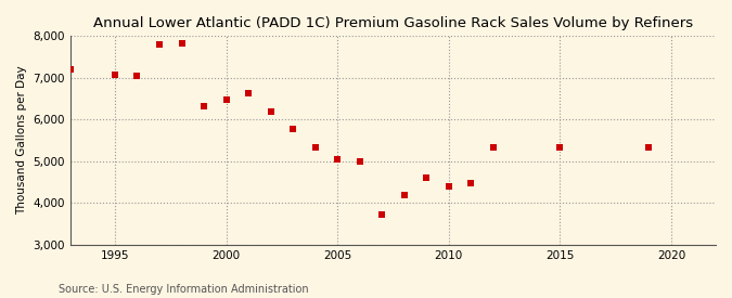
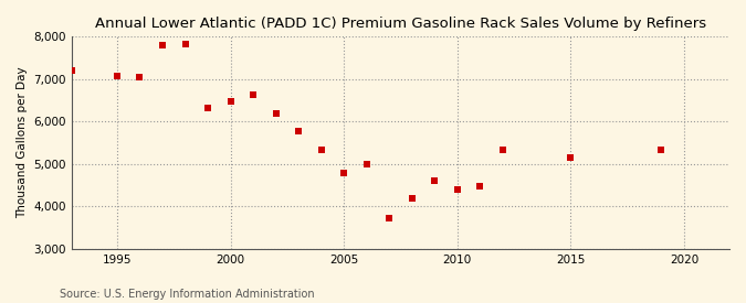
2005: 5,050 -> 4,800
2015: 5,340 -> 5,150
